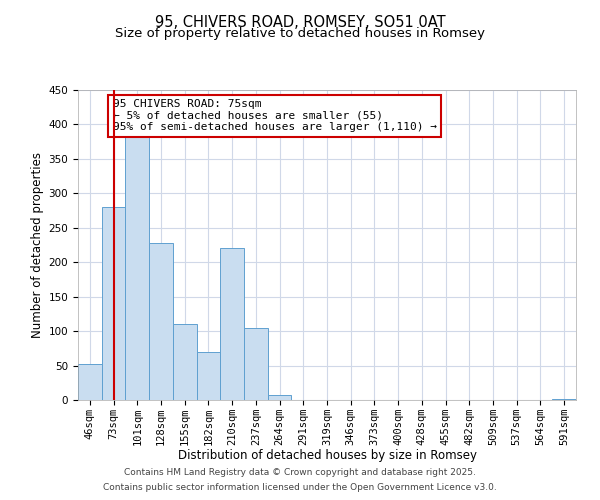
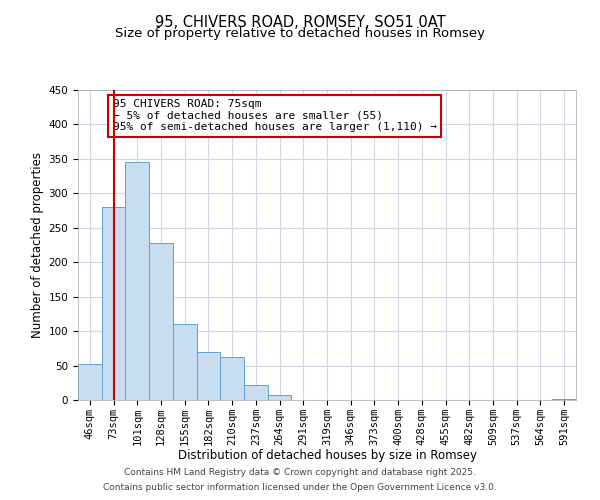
101sqm: 384 -> 345
210sqm: 220 -> 63
237sqm: 104 -> 22
